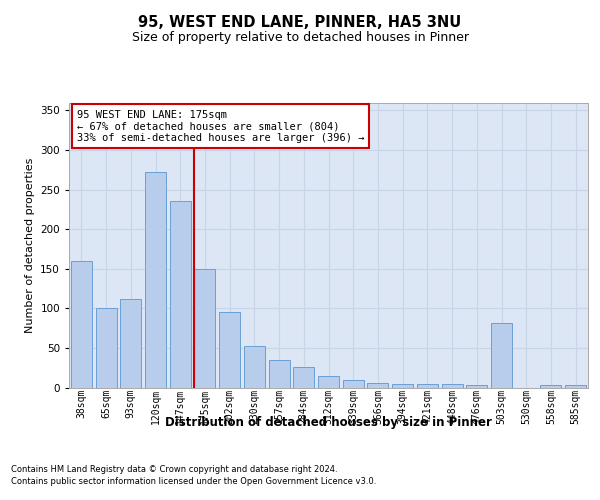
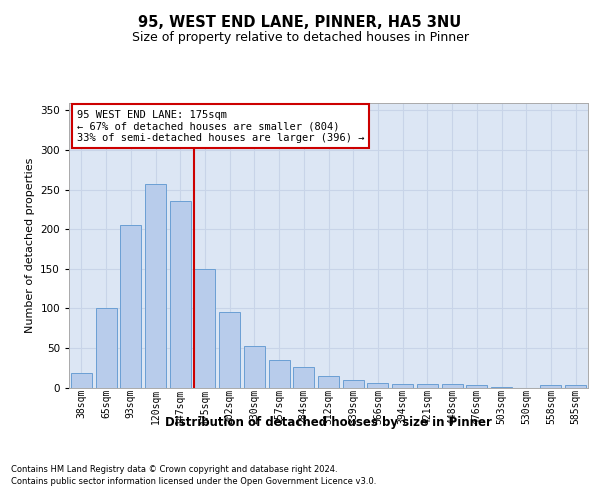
38sqm: 160 -> 18
93sqm: 112 -> 205
120sqm: 272 -> 257
503sqm: 82 -> 1
